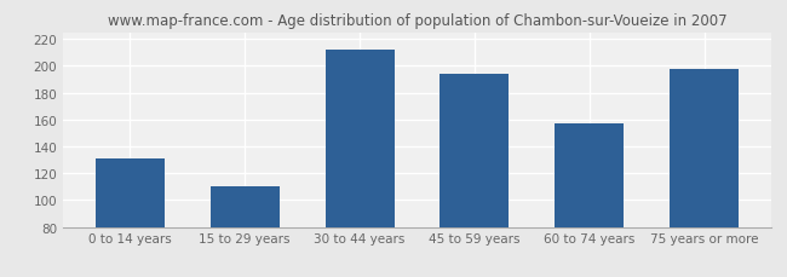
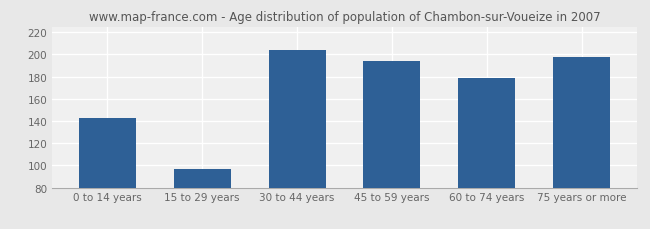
0 to 14 years: 131 -> 143
15 to 29 years: 110 -> 97
30 to 44 years: 212 -> 204
60 to 74 years: 157 -> 179
